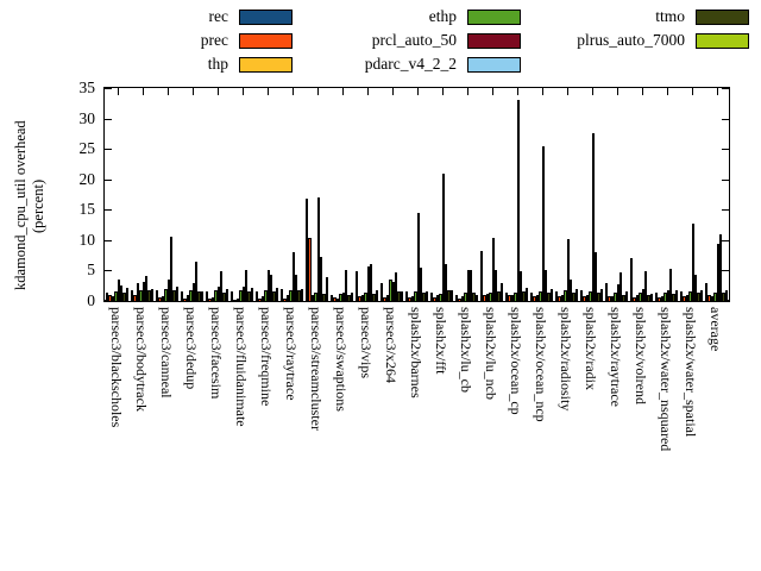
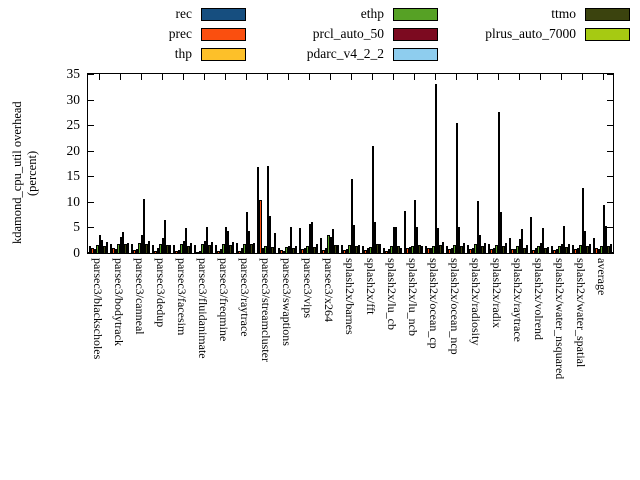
thp/parsec3/bodytrack: 3 -> 1
plrus_auto_7000/splash2x/lu_ncb: 3 -> 1
pdarc_v4_2_2/average: 11 -> 5
